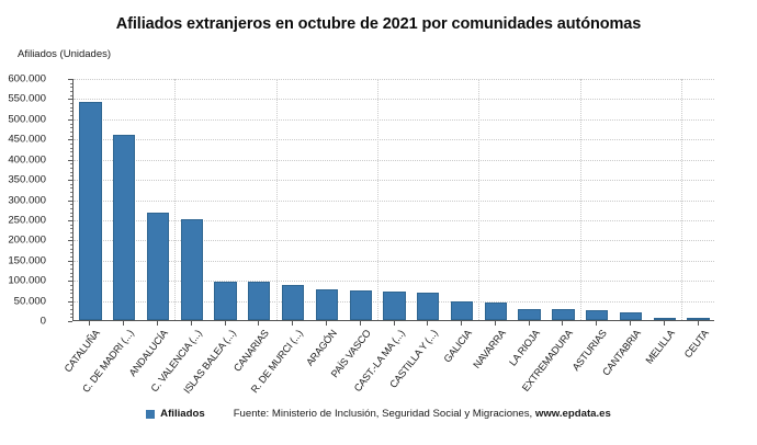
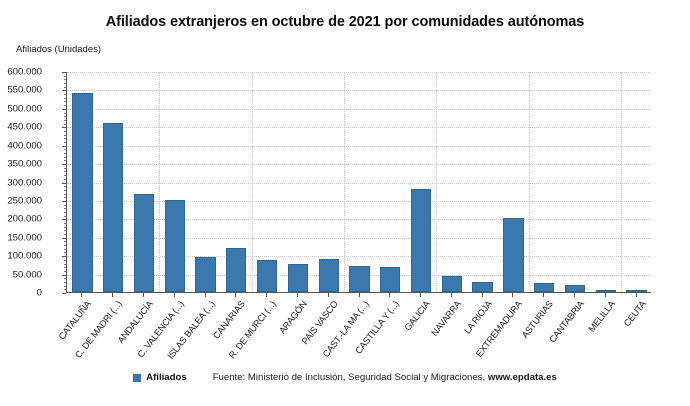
CANARIAS: 90000 -> 120000
PAÍS VASCO: 70000 -> 90000
GALICIA: 50000 -> 280000
EXTREMADURA: 30000 -> 200000
